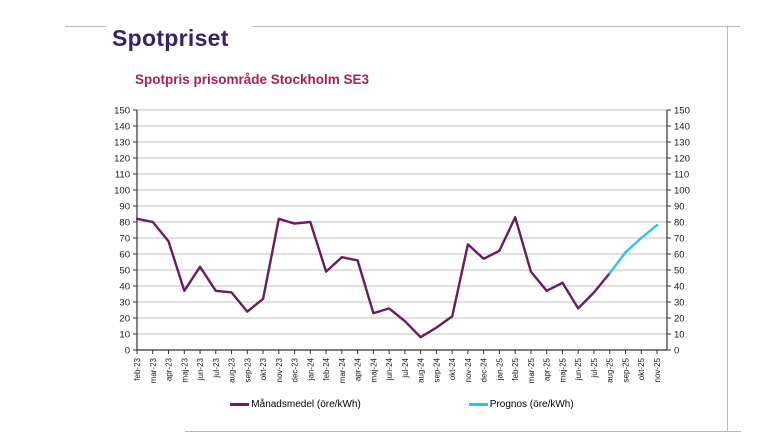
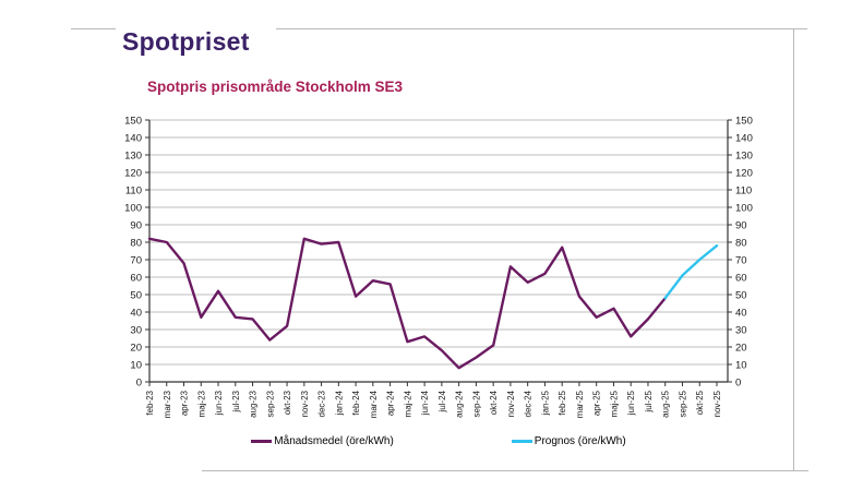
Månadsmedel (öre/kWh)/feb-25: 83 -> 77
